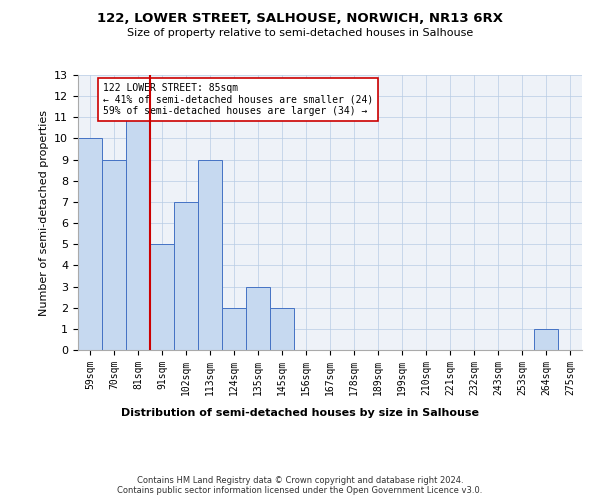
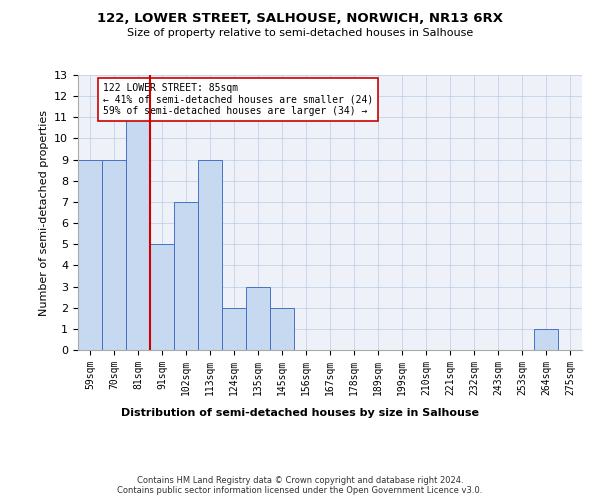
59sqm: 10 -> 9
